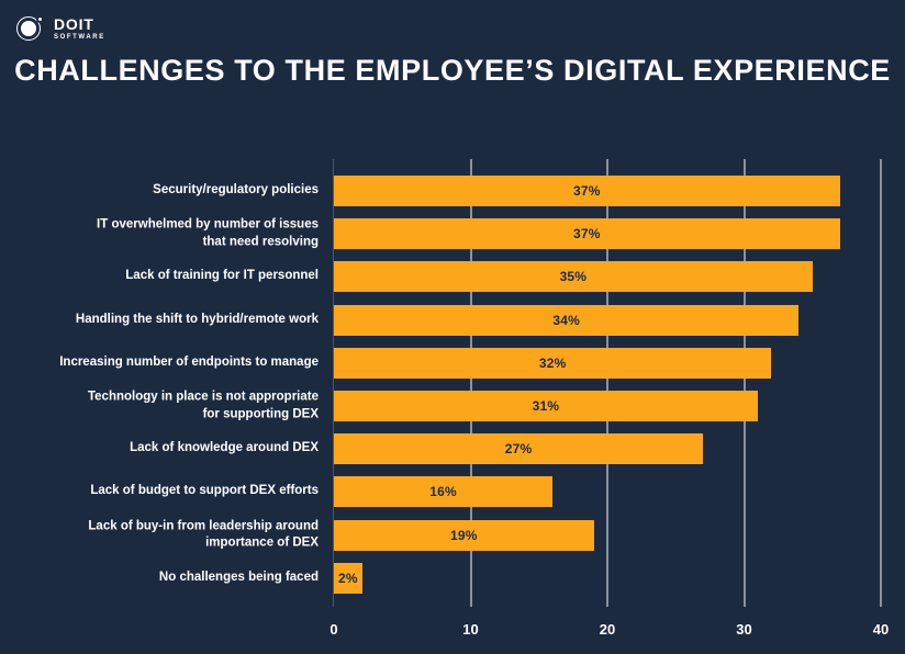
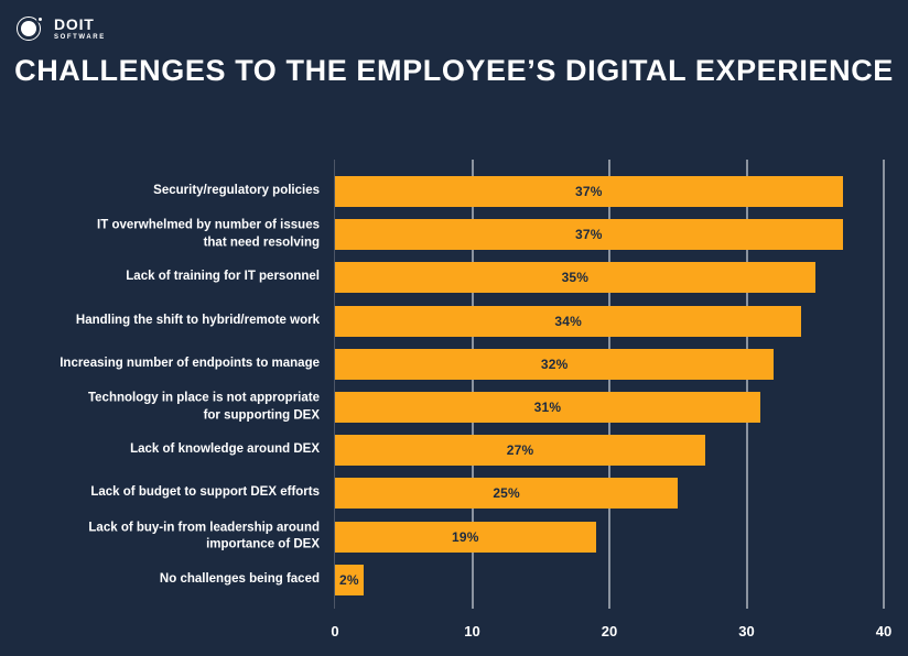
Lack of budget to support DEX efforts: 16% -> 25%
